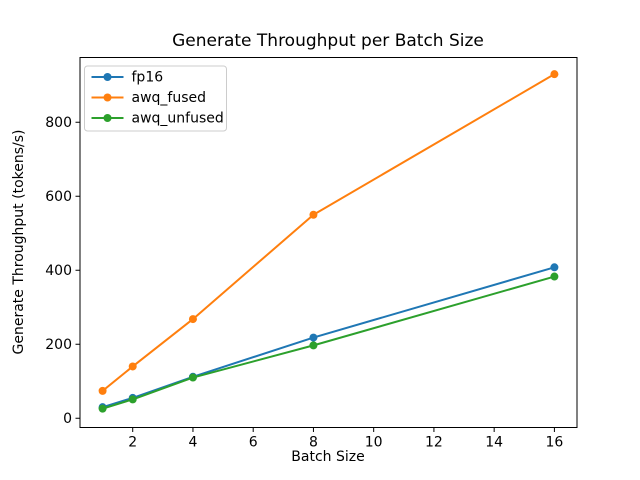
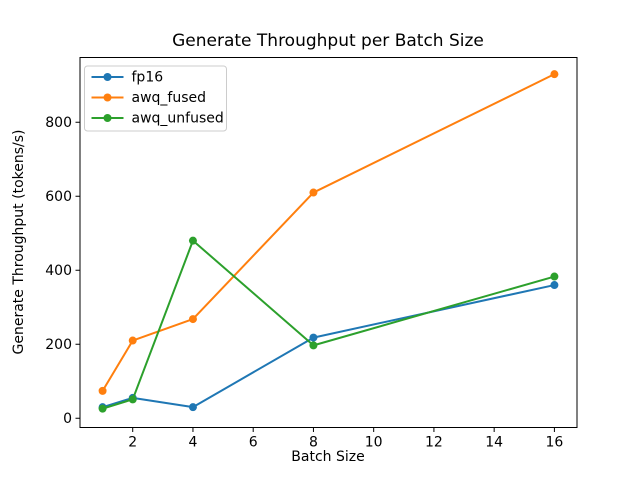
awq_fused/2: 140 -> 210
fp16/4: 110 -> 30
awq_unfused/4: 110 -> 480
awq_fused/8: 550 -> 610
fp16/16: 410 -> 360
